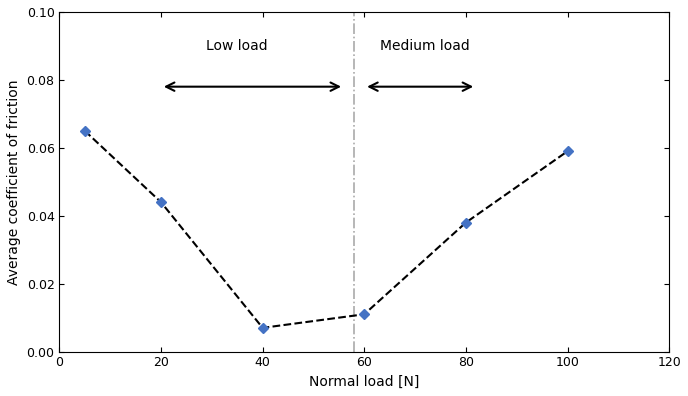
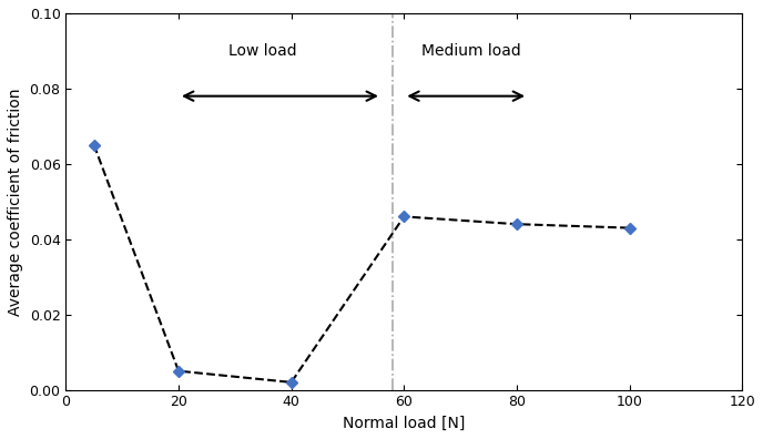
20: 0.044 -> 0.005
40: 0.007 -> 0.002
60: 0.011 -> 0.046
80: 0.038 -> 0.044
100: 0.059 -> 0.043
